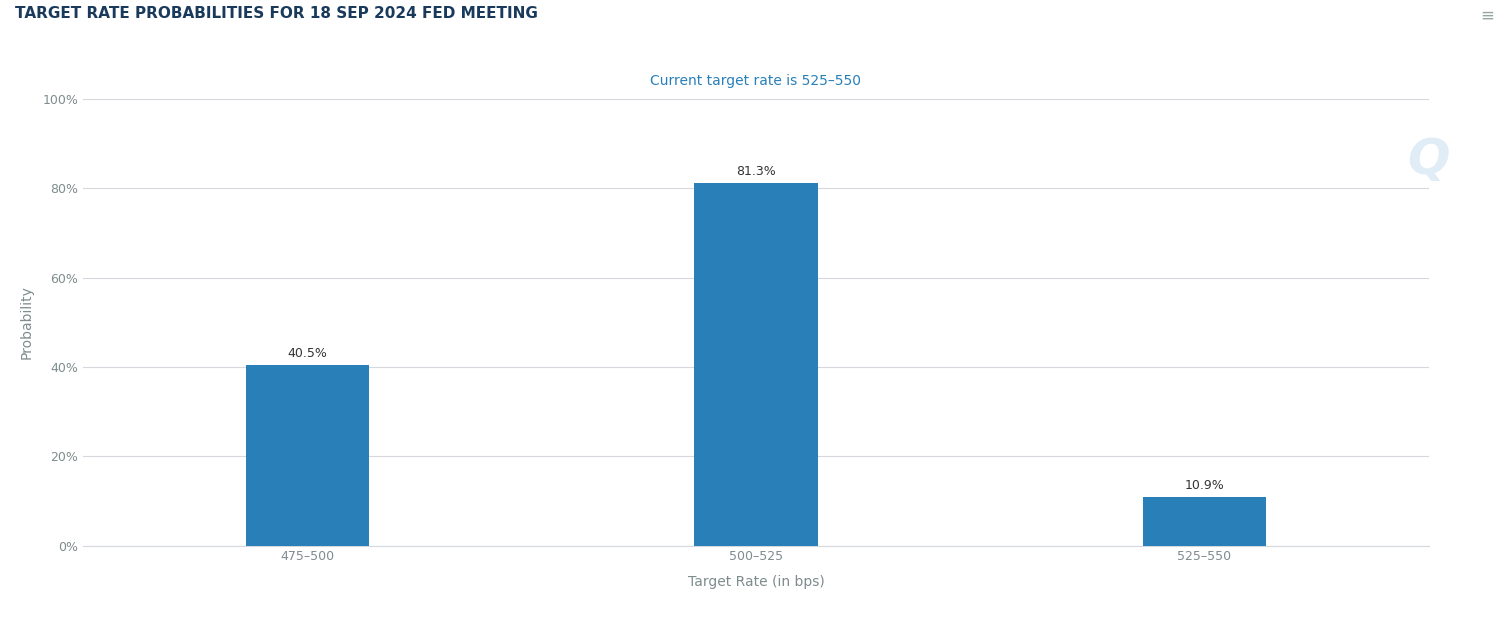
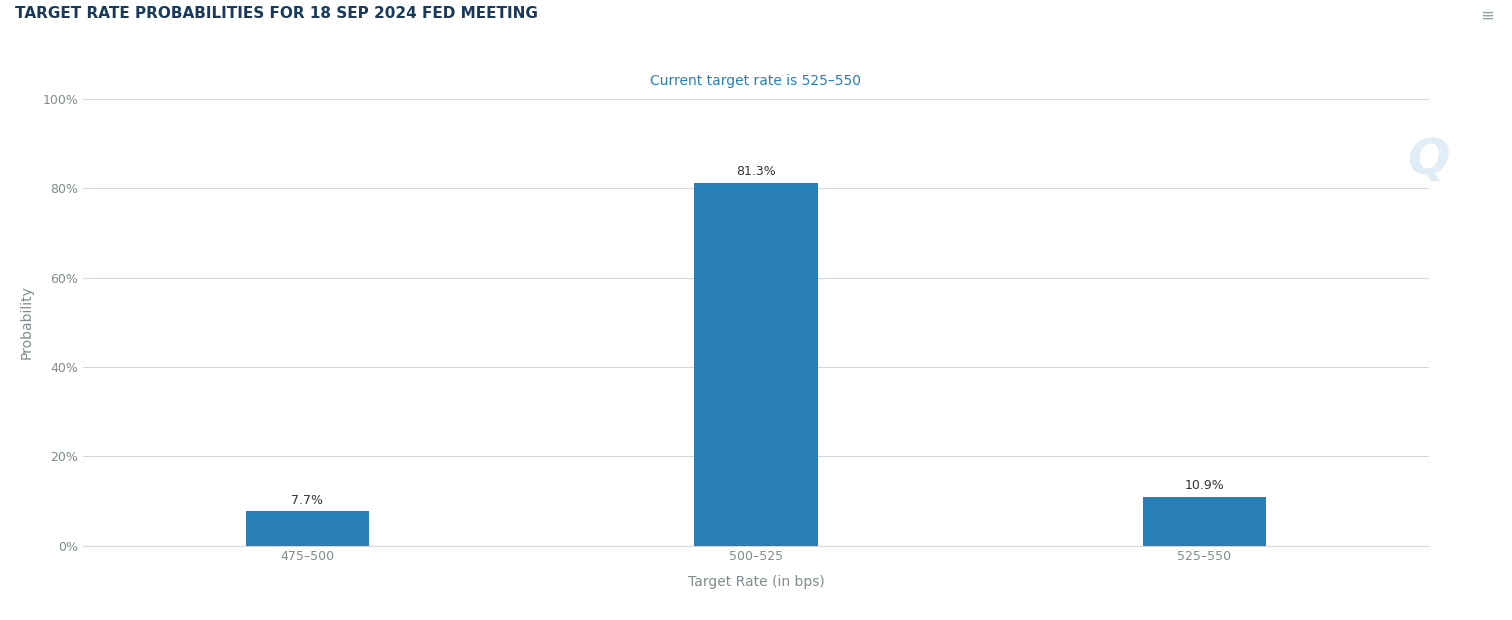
475–500: 40.5% -> 7.7%
